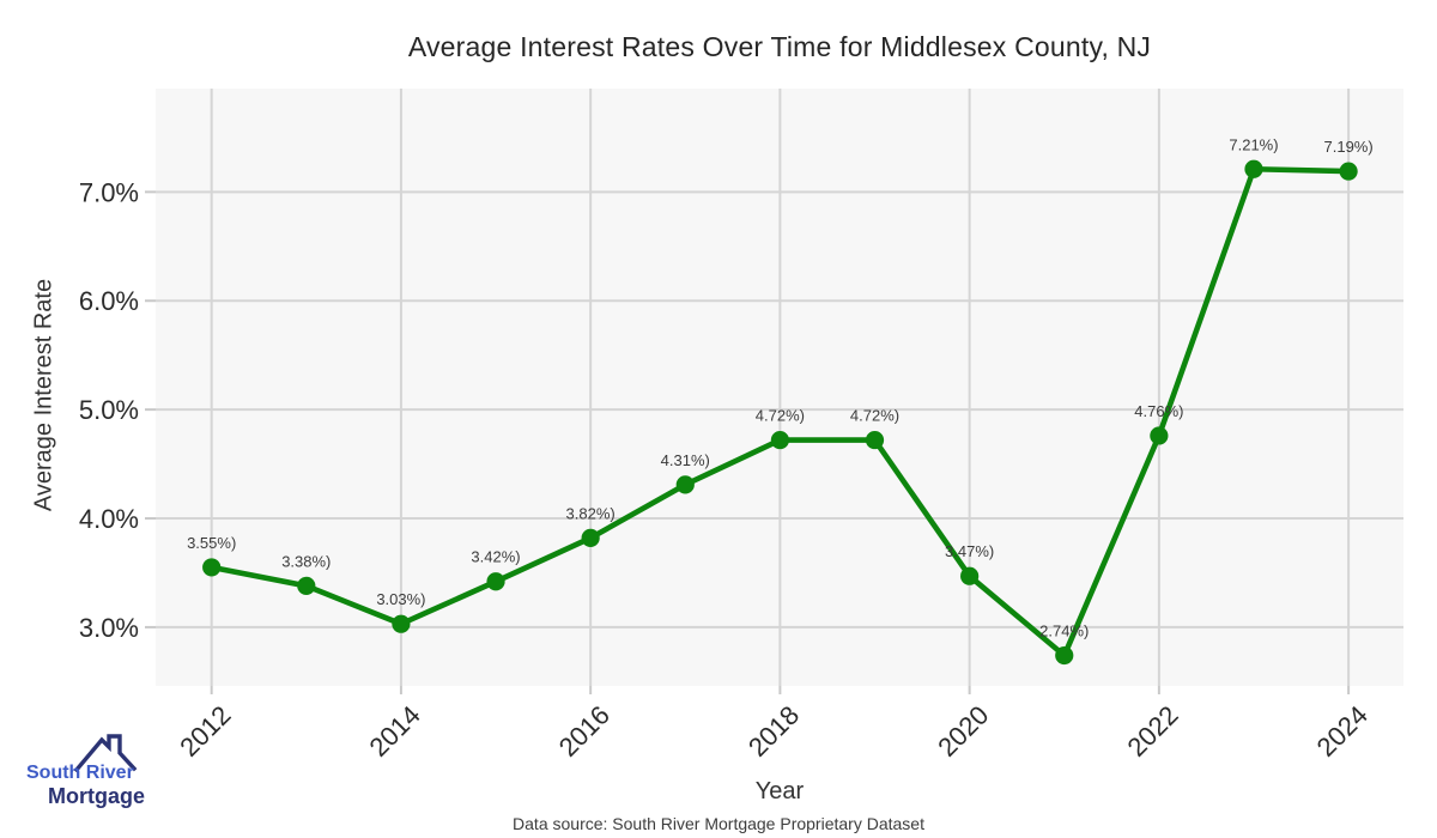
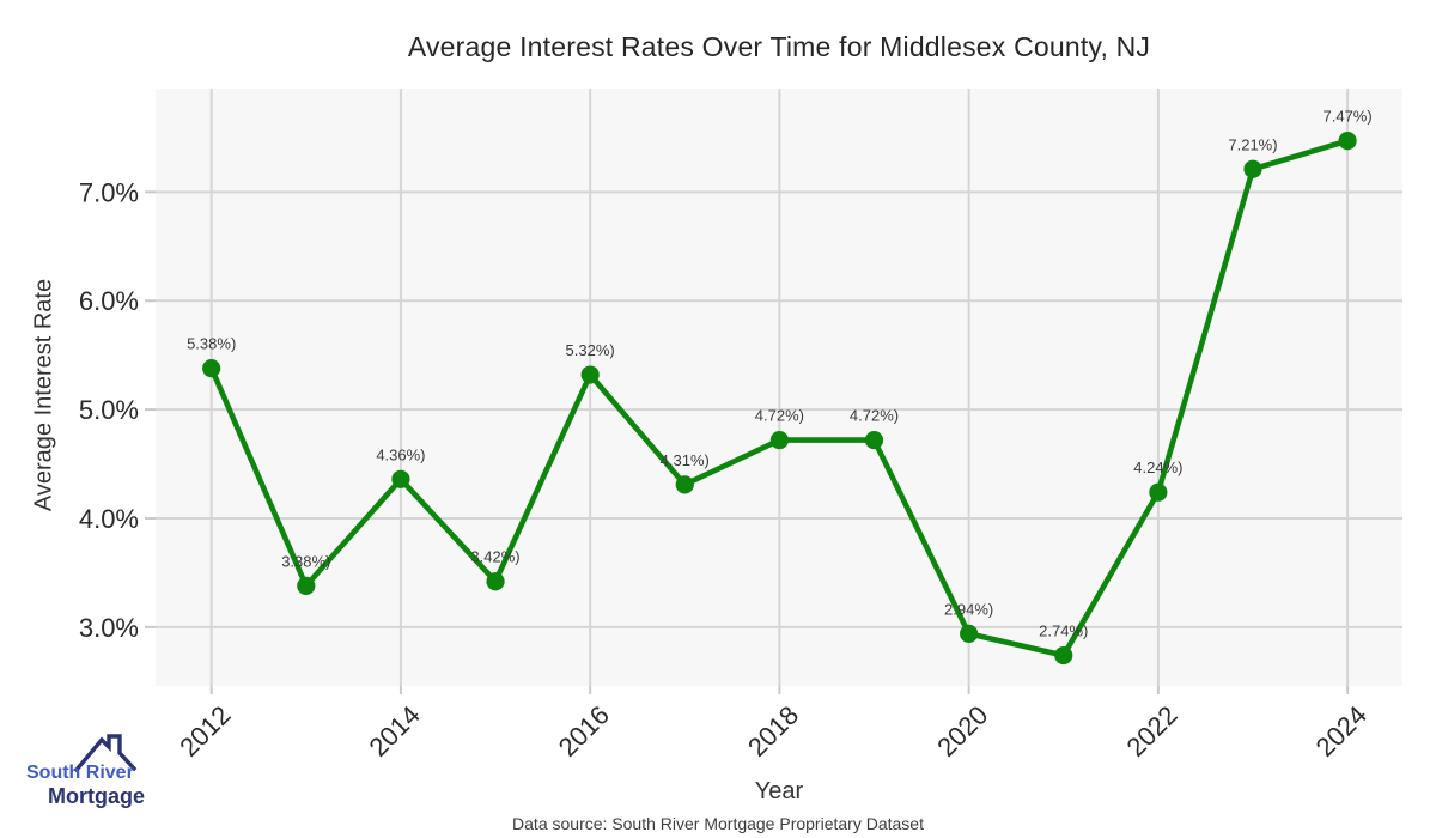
2012: 3.55% -> 5.38%
2014: 3.03% -> 4.36%
2016: 3.82% -> 5.32%
2020: 3.47% -> 2.94%
2022: 4.76% -> 4.24%
2024: 7.19% -> 7.47%
